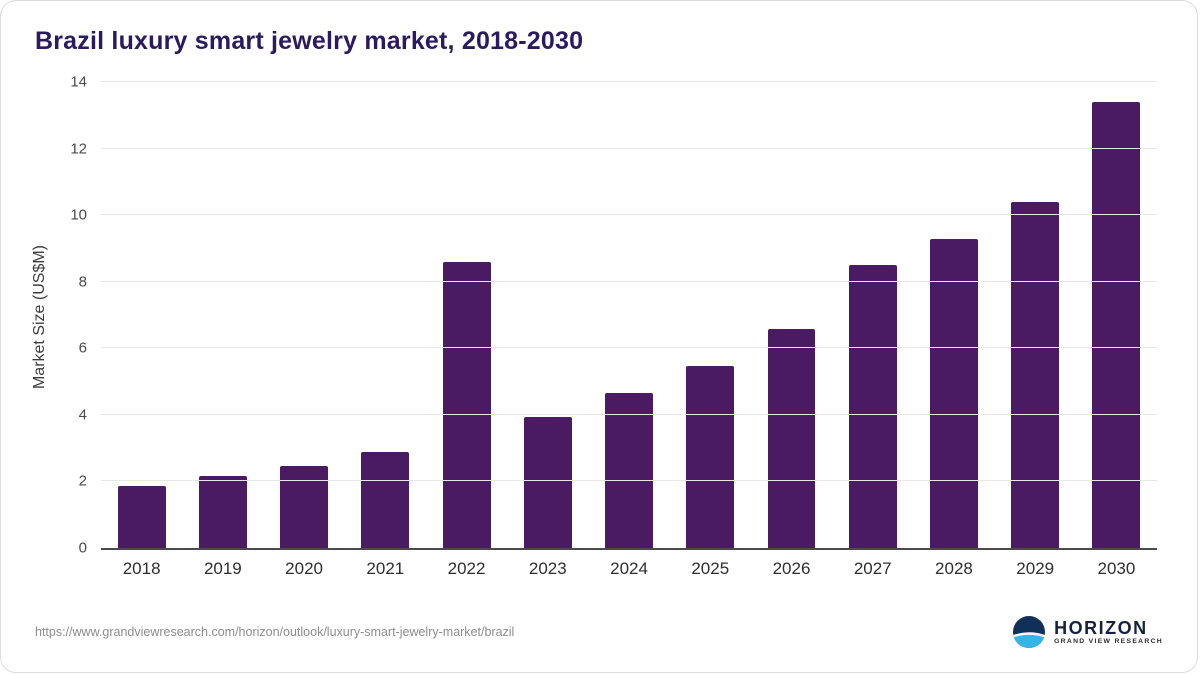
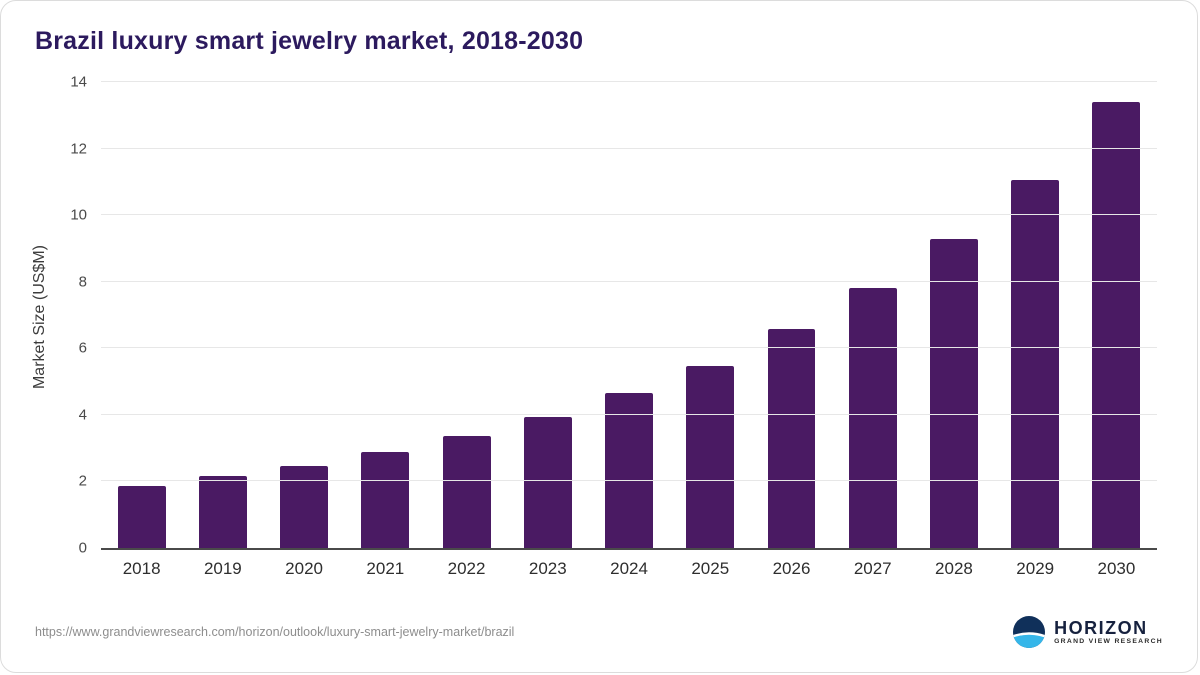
2022: 8.6 -> 3.4
2027: 8.5 -> 7.8
2029: 10.4 -> 11.1
